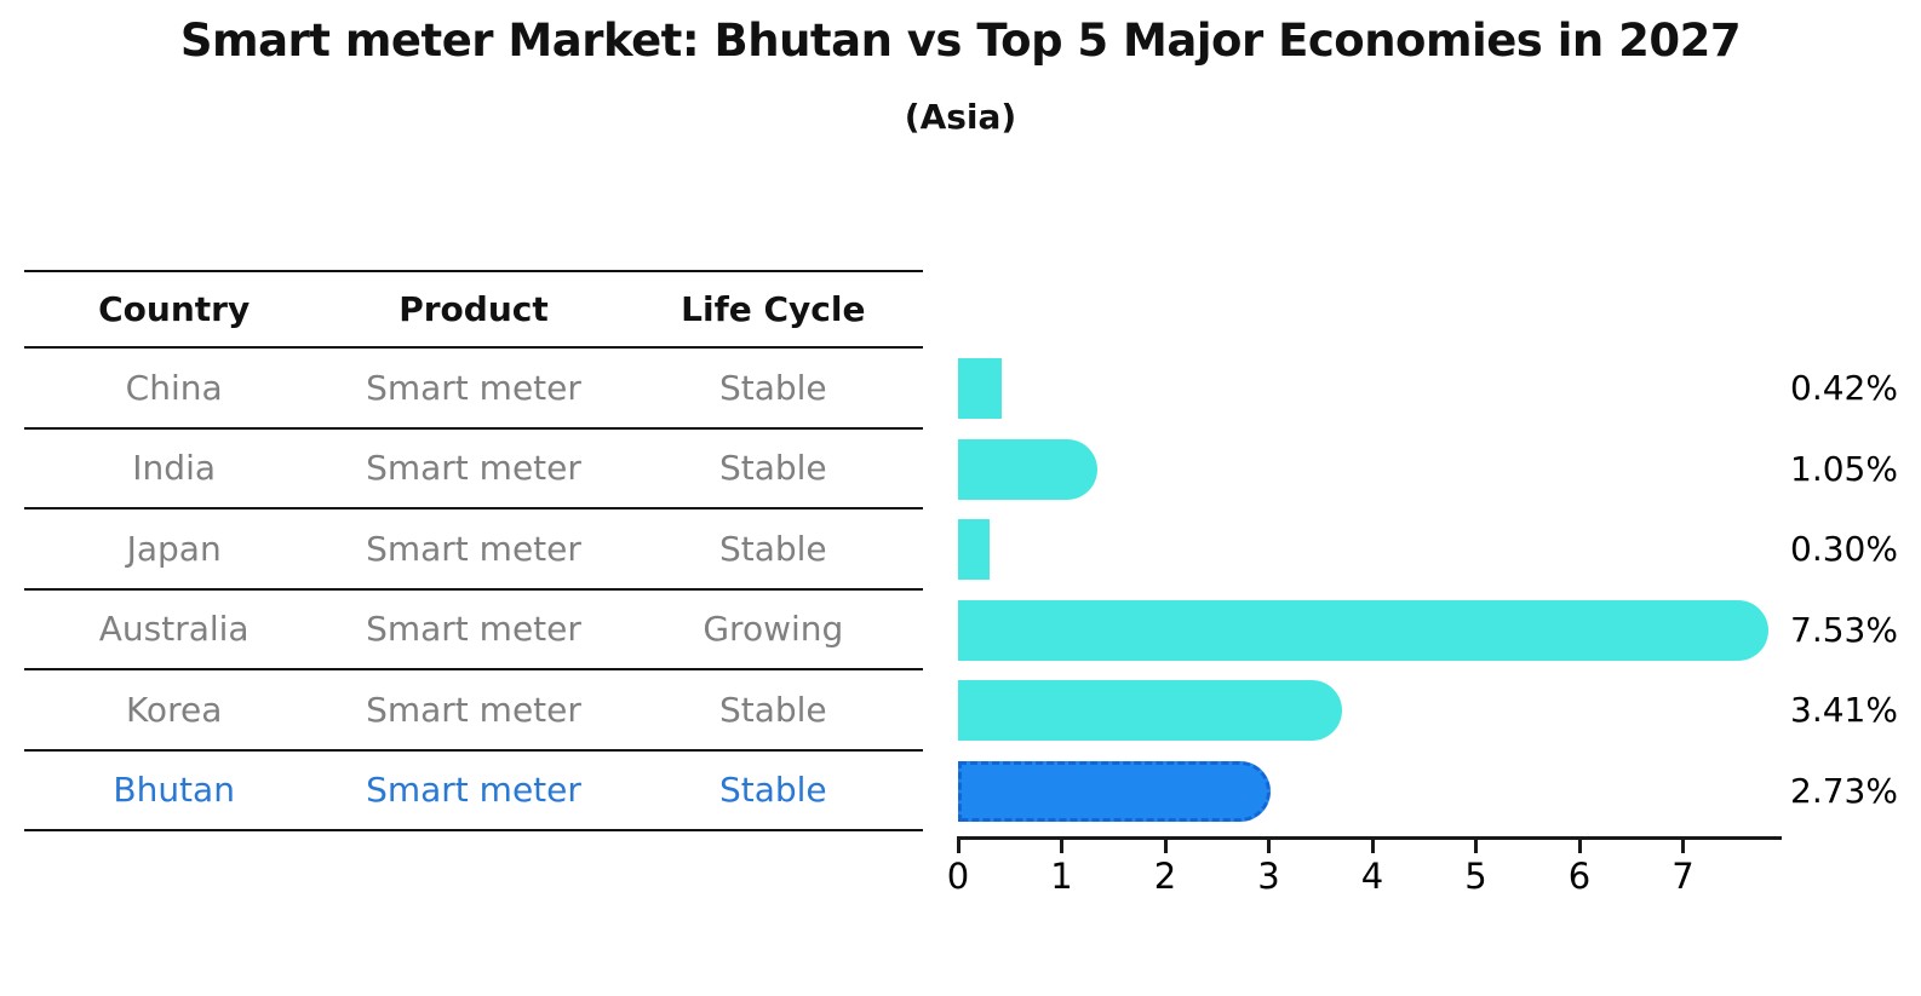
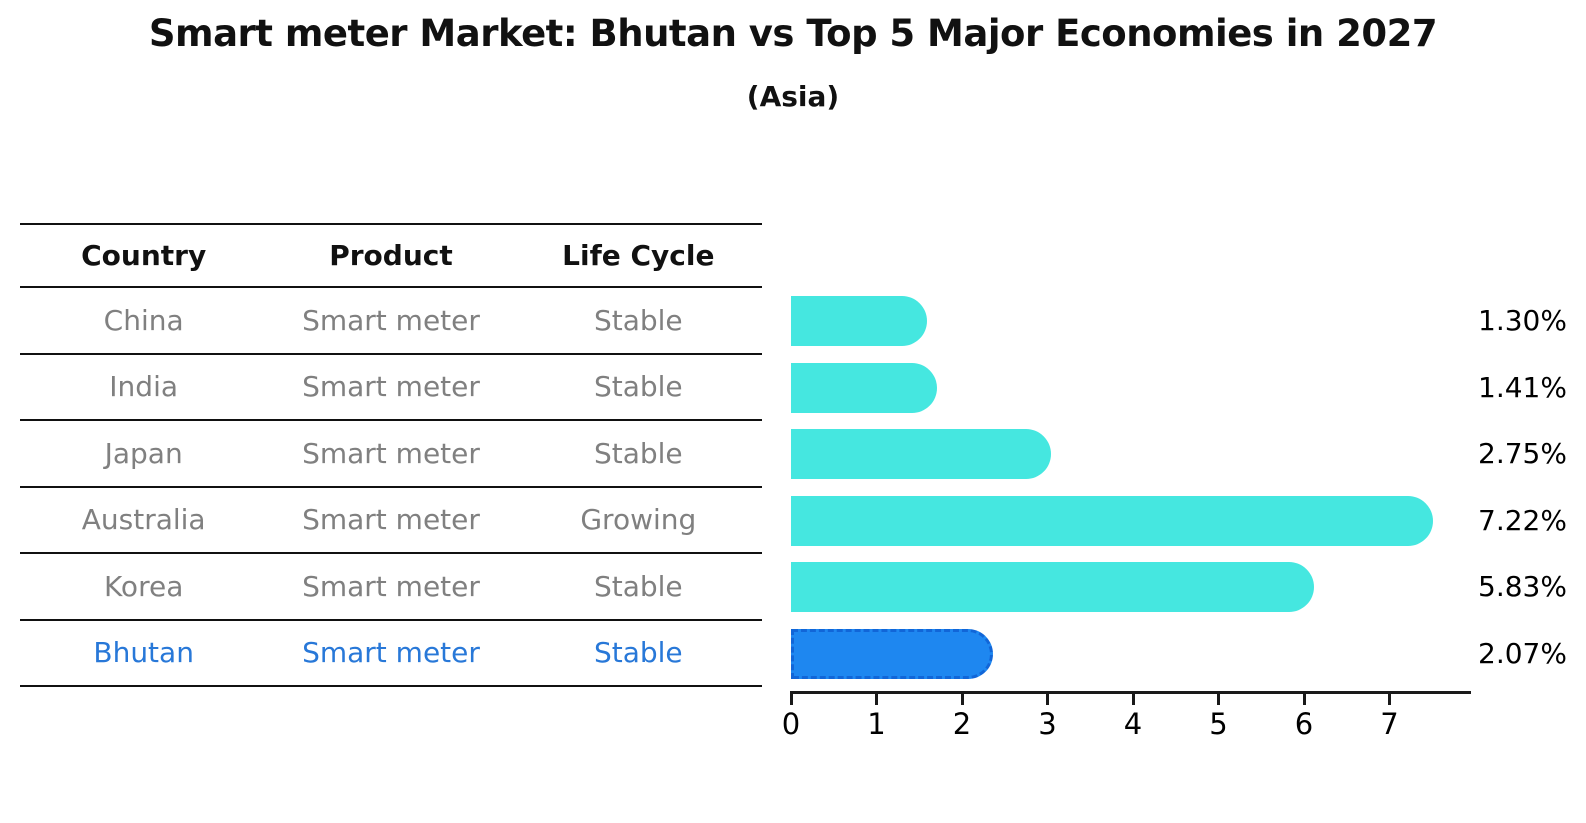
China: 0.42% -> 1.30%
India: 1.05% -> 1.41%
Japan: 0.30% -> 2.75%
Australia: 7.53% -> 7.22%
Korea: 3.41% -> 5.83%
Bhutan: 2.73% -> 2.07%
